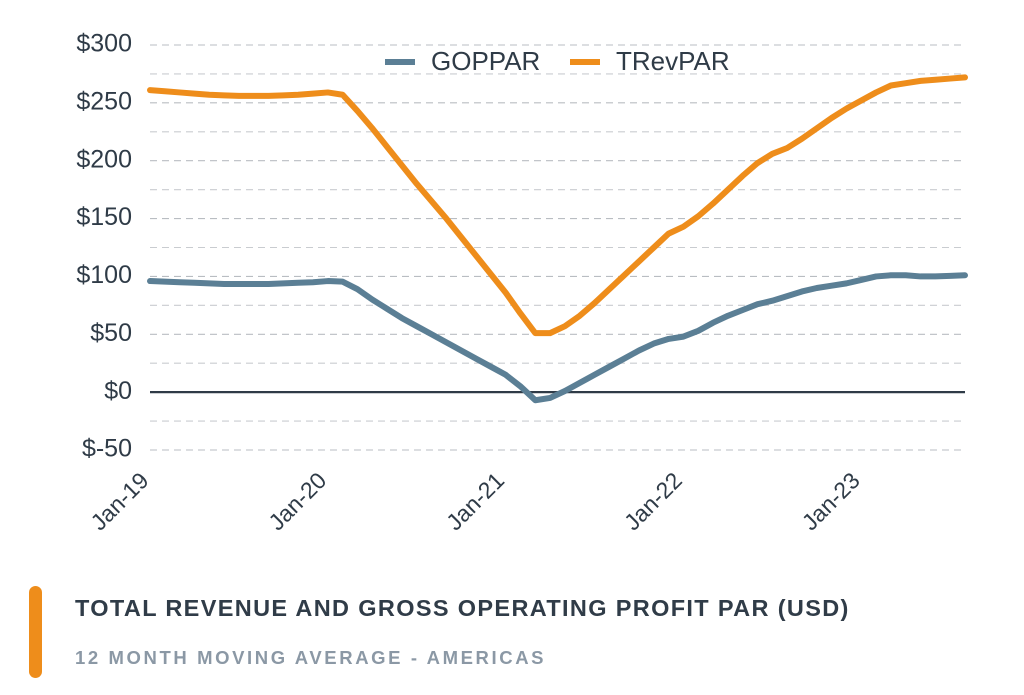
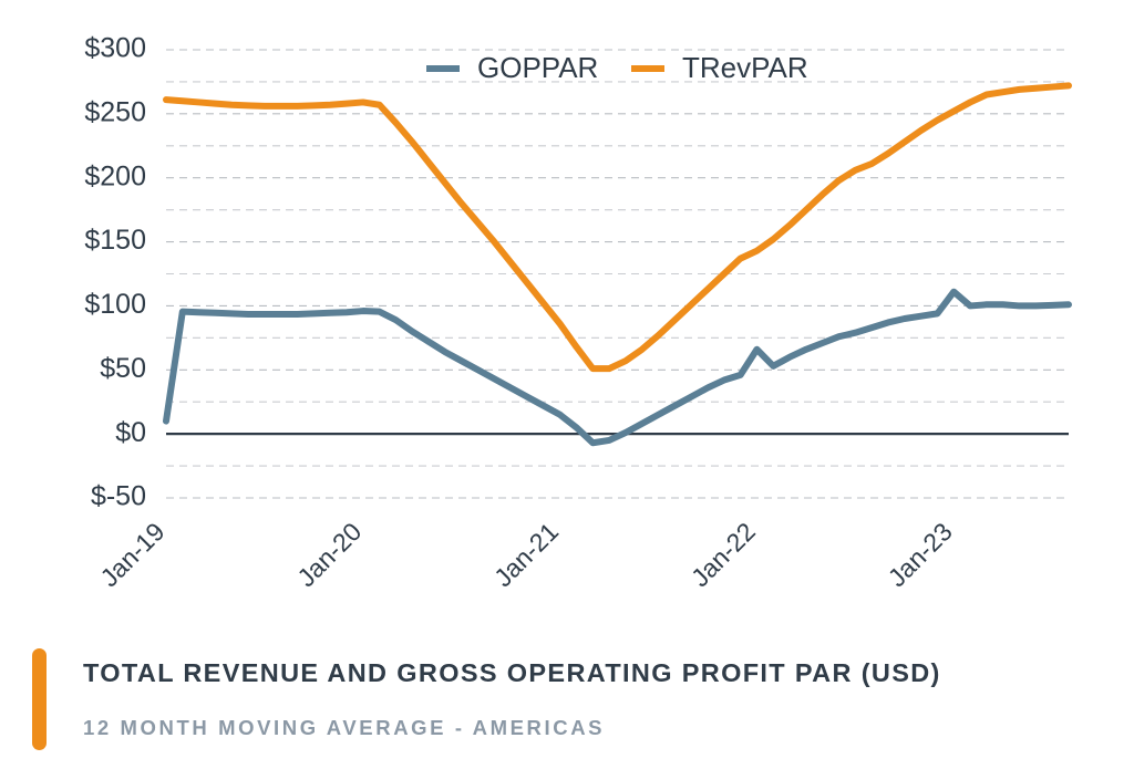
GOPPAR/Jan-19: $96 -> $10
GOPPAR/Jan-22: $48 -> $66
GOPPAR/Jan-23: $97 -> $111
